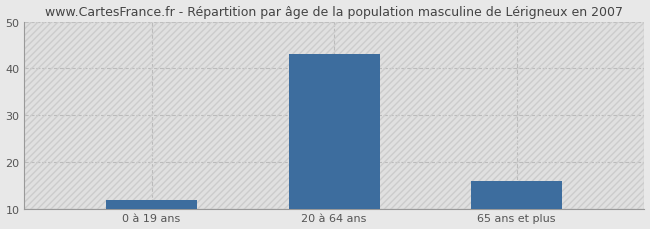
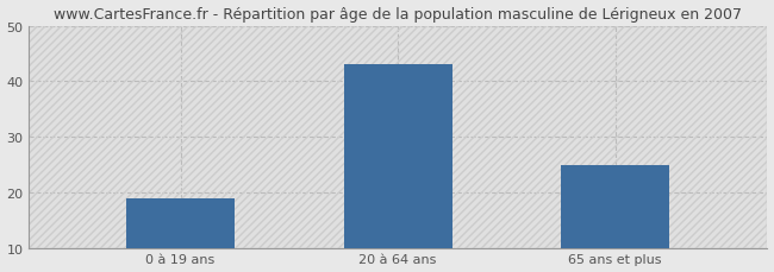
0 à 19 ans: 12 -> 19
65 ans et plus: 16 -> 25
